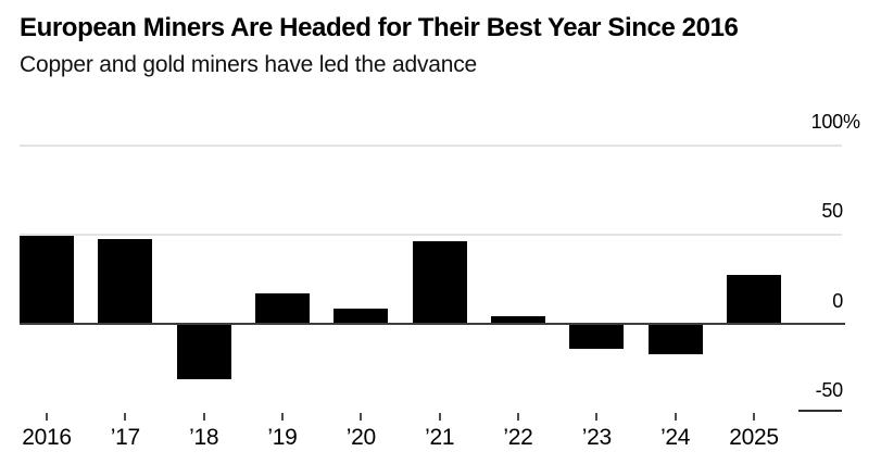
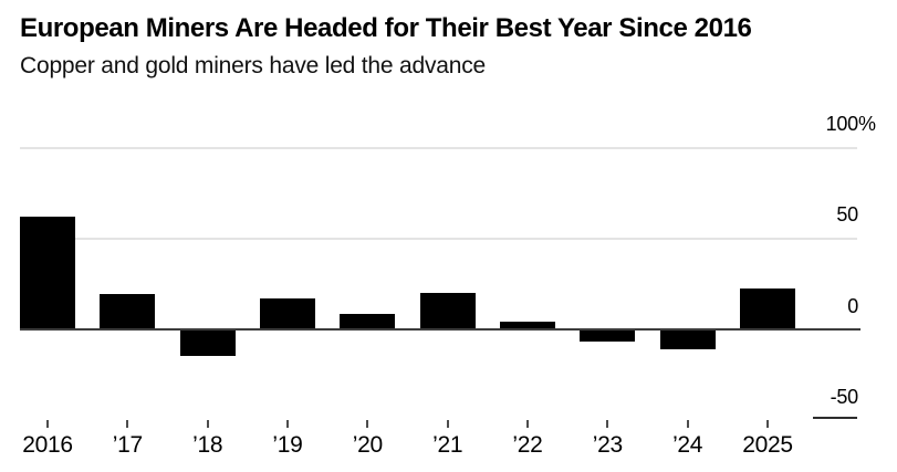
2016: 49 -> 62
’17: 47 -> 19
’18: -31 -> -15
’21: 46 -> 20
’23: -14 -> -7
’24: -17 -> -11
2025: 27 -> 22
